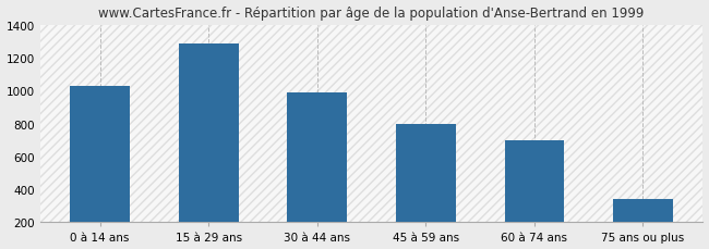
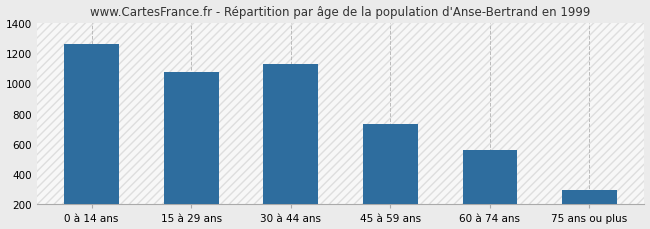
0 à 14 ans: 1030 -> 1260
15 à 29 ans: 1290 -> 1080
30 à 44 ans: 990 -> 1120
45 à 59 ans: 800 -> 730
60 à 74 ans: 700 -> 560
75 ans ou plus: 340 -> 300
